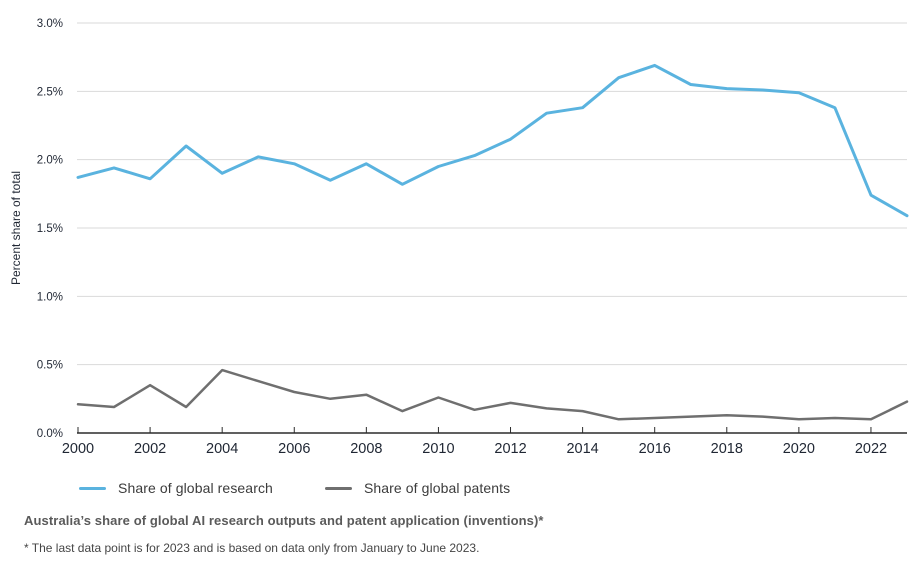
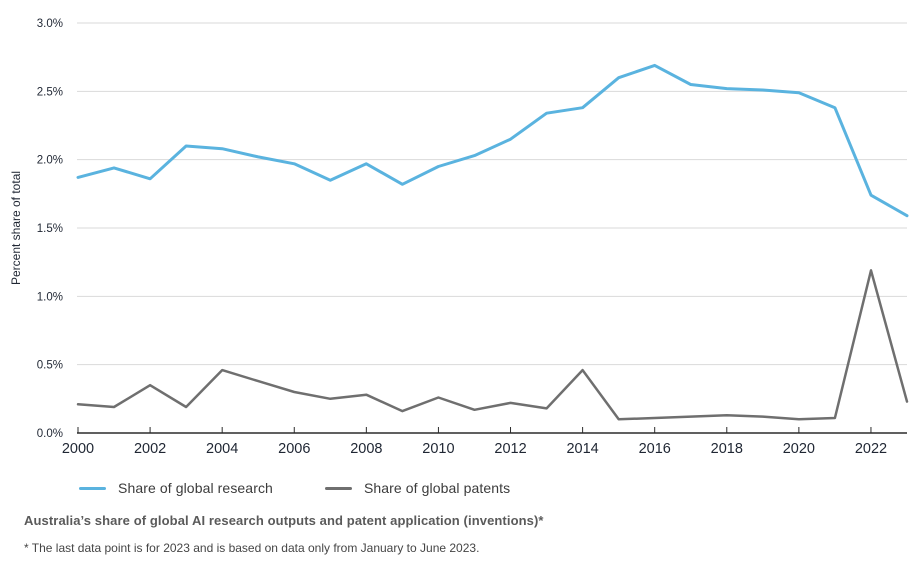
Share of global research/2004: 1.90% -> 2.08%
Share of global patents/2014: 0.16% -> 0.46%
Share of global patents/2022: 0.10% -> 1.19%
